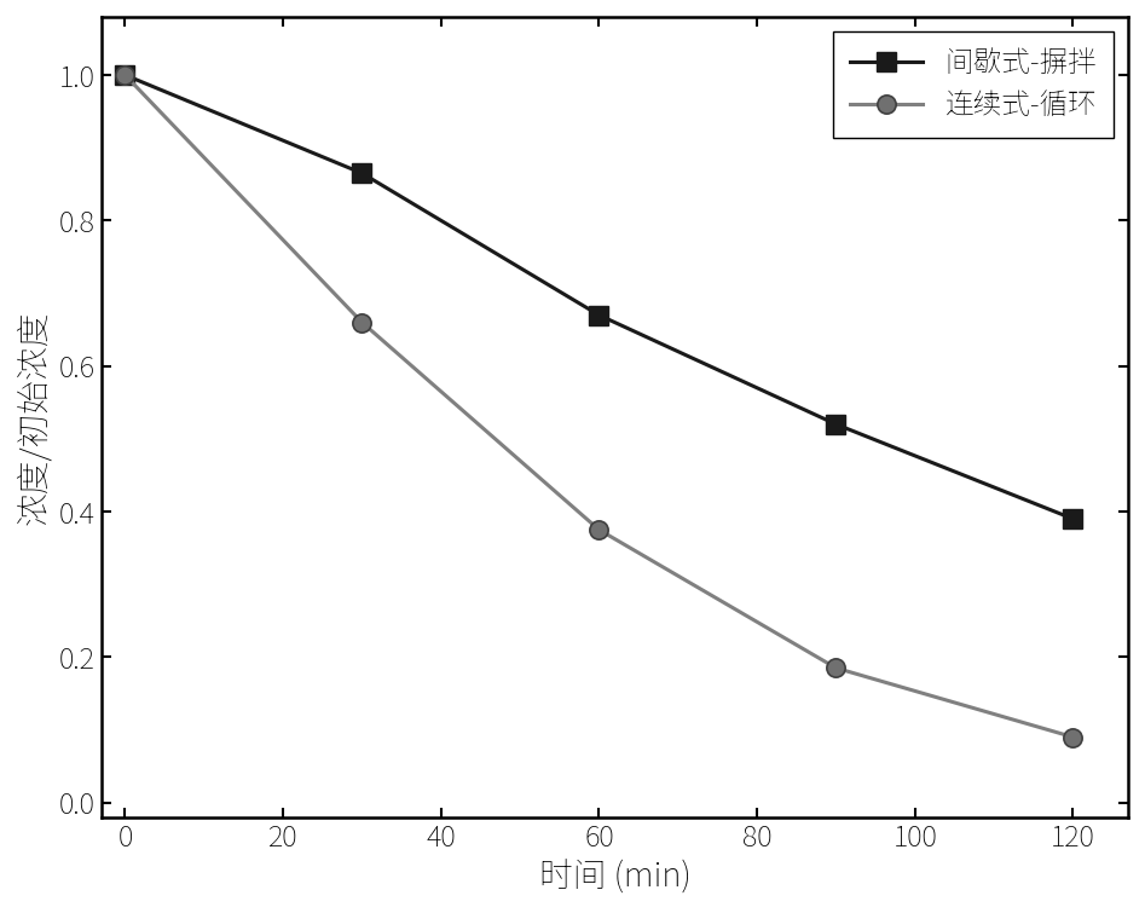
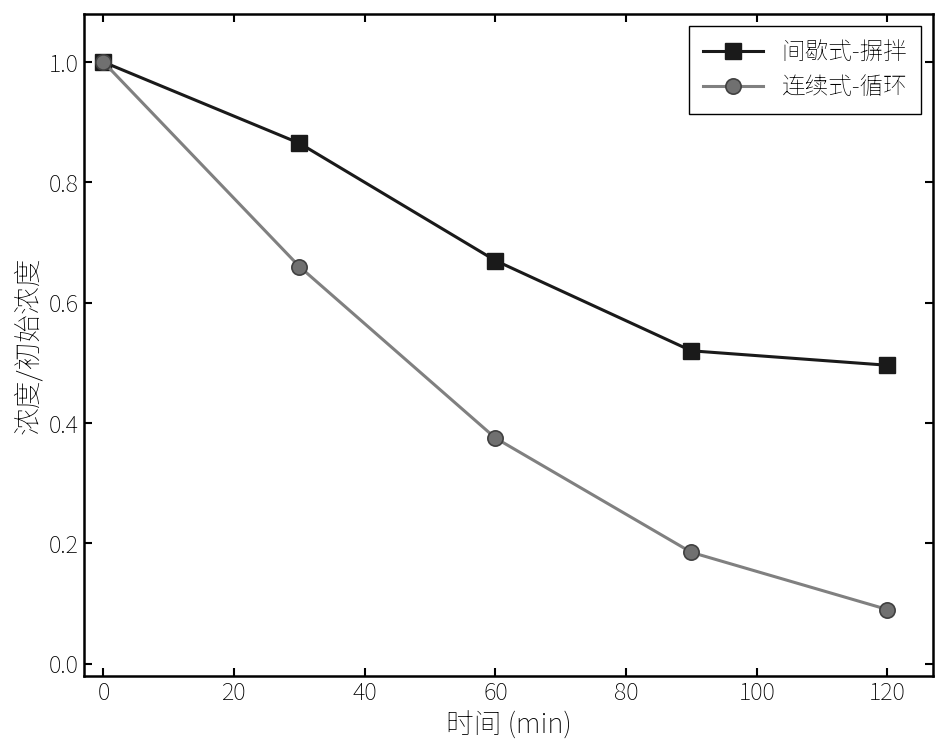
间歇式-摒拌/120: 0.390 -> 0.496
